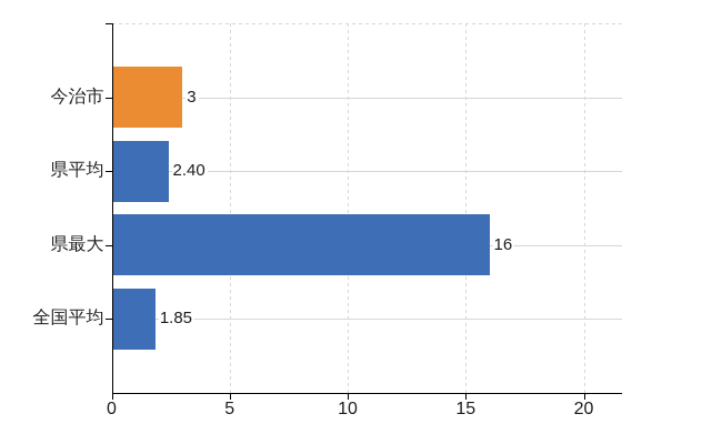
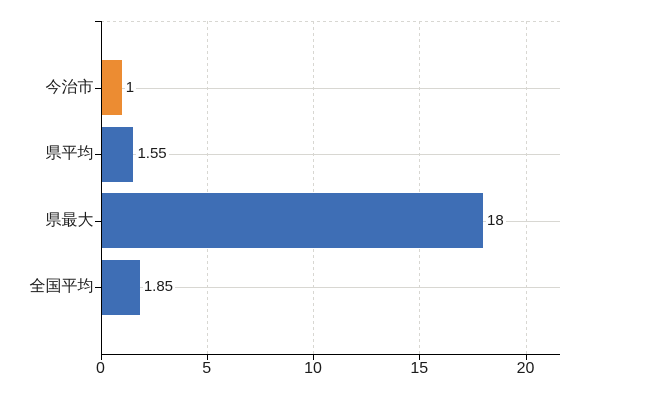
今治市: 3 -> 1
県平均: 2.40 -> 1.55
県最大: 16 -> 18
